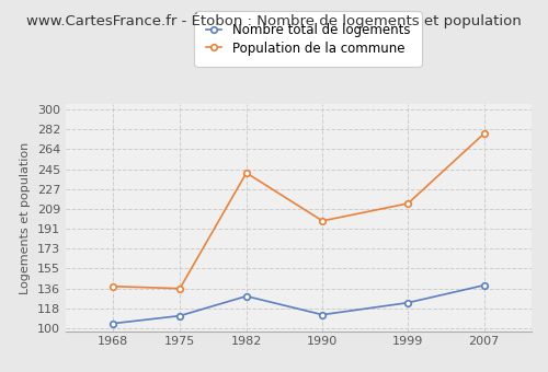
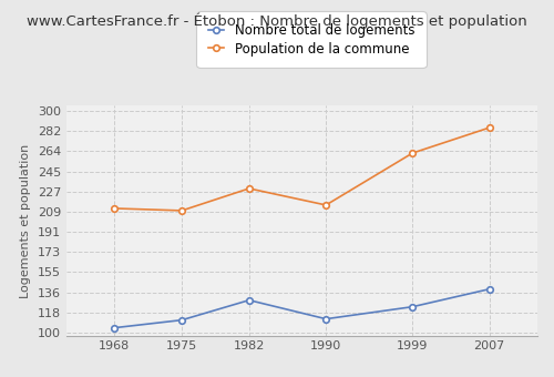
Population de la commune/1968: 138 -> 212
Population de la commune/1975: 136 -> 210
Population de la commune/1982: 242 -> 230
Population de la commune/1990: 198 -> 215
Population de la commune/1999: 214 -> 262
Population de la commune/2007: 278 -> 285
